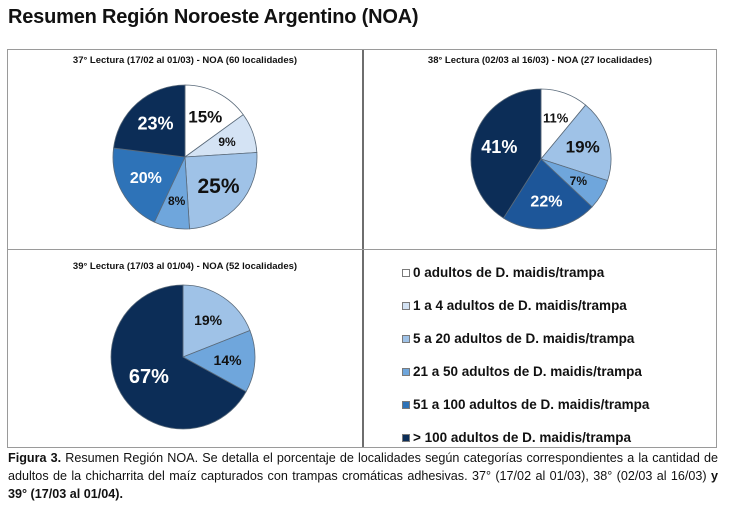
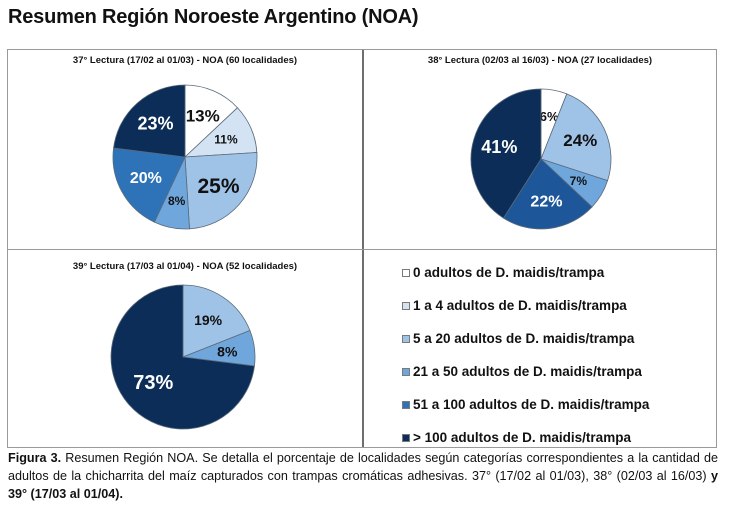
37° Lectura (17/02 al 01/03) - NOA (60 localidades)/0 adultos de D. maidis/trampa: 15% -> 13%
37° Lectura (17/02 al 01/03) - NOA (60 localidades)/1 a 4 adultos de D. maidis/trampa: 9% -> 11%
38° Lectura (02/03 al 16/03) - NOA (27 localidades)/0 adultos de D. maidis/trampa: 11% -> 6%
38° Lectura (02/03 al 16/03) - NOA (27 localidades)/5 a 20 adultos de D. maidis/trampa: 19% -> 24%
39° Lectura (17/03 al 01/04) - NOA (52 localidades)/21 a 50 adultos de D. maidis/trampa: 14% -> 8%
39° Lectura (17/03 al 01/04) - NOA (52 localidades)/> 100 adultos de D. maidis/trampa: 67% -> 73%
